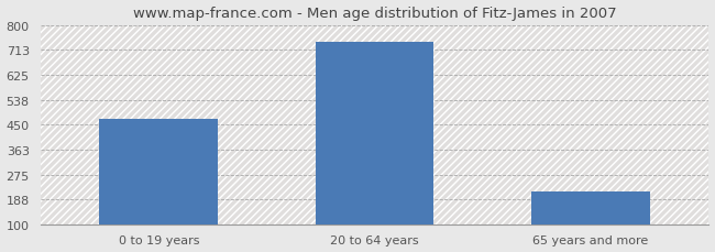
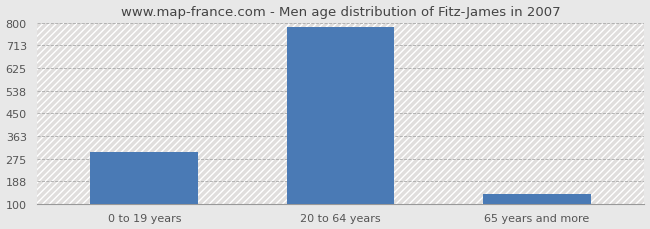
0 to 19 years: 470 -> 300
20 to 64 years: 740 -> 783
65 years and more: 215 -> 138
